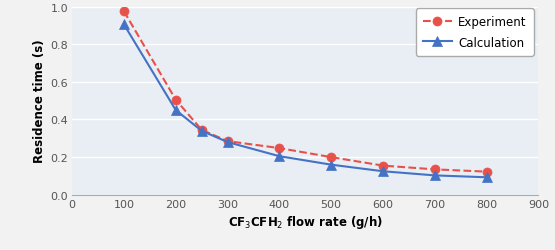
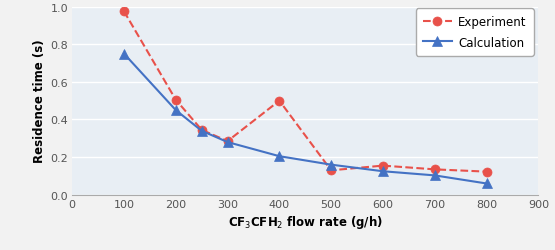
Calculation/100: 0.91 -> 0.75
Experiment/400: 0.25 -> 0.50
Experiment/500: 0.20 -> 0.13
Calculation/800: 0.09 -> 0.06
